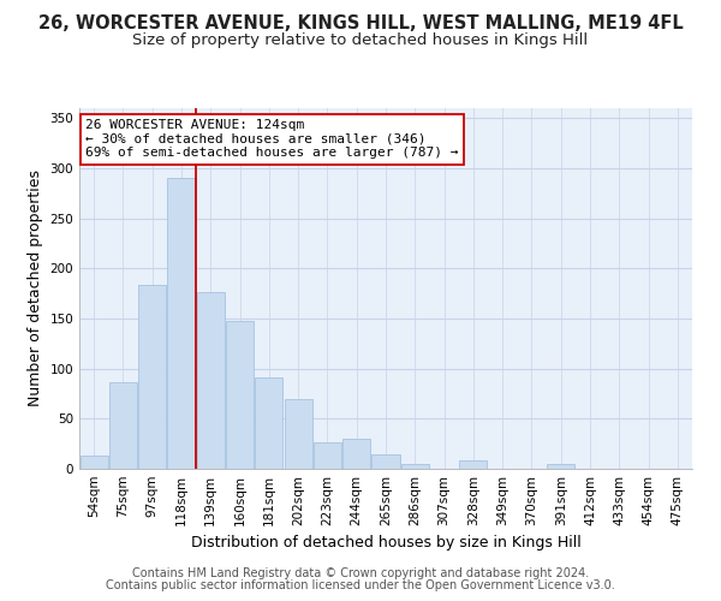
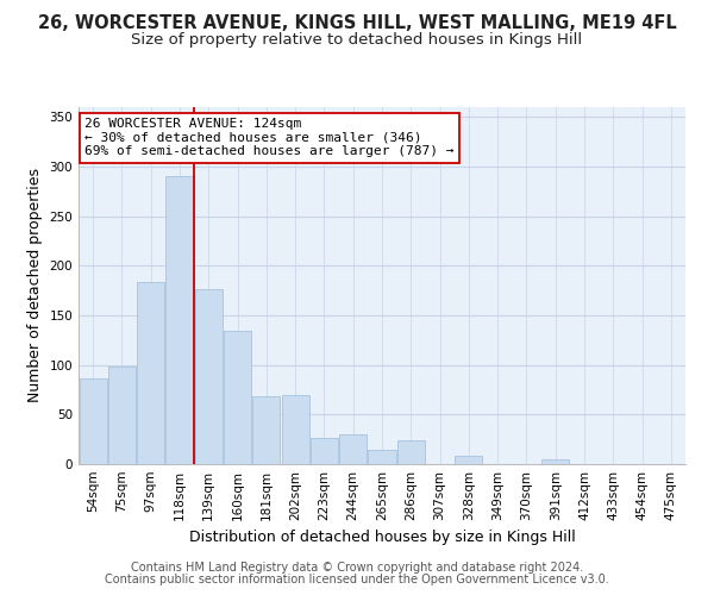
54sqm: 13 -> 86
75sqm: 87 -> 98
160sqm: 148 -> 134
181sqm: 91 -> 68
286sqm: 5 -> 24
